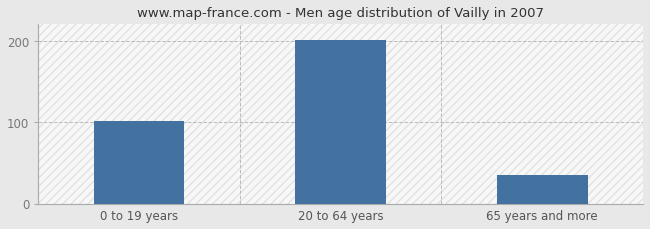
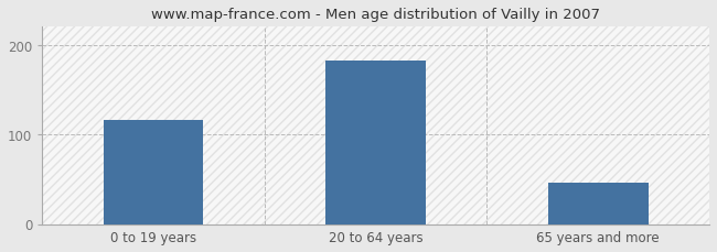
0 to 19 years: 101 -> 116
20 to 64 years: 201 -> 182
65 years and more: 35 -> 46
